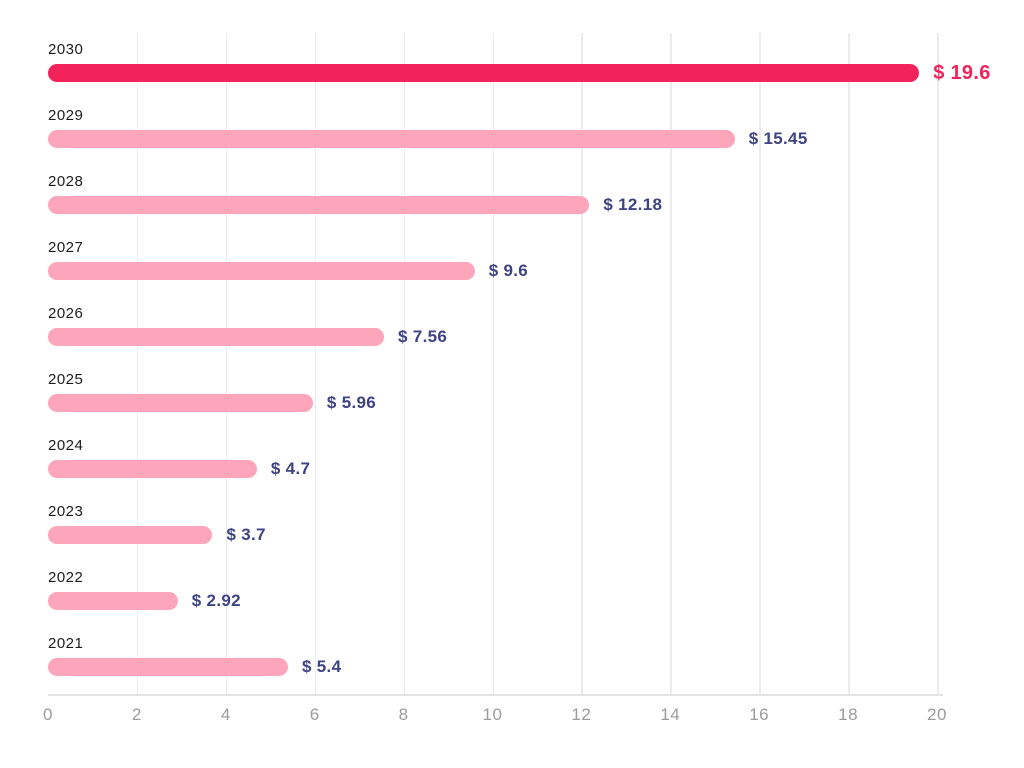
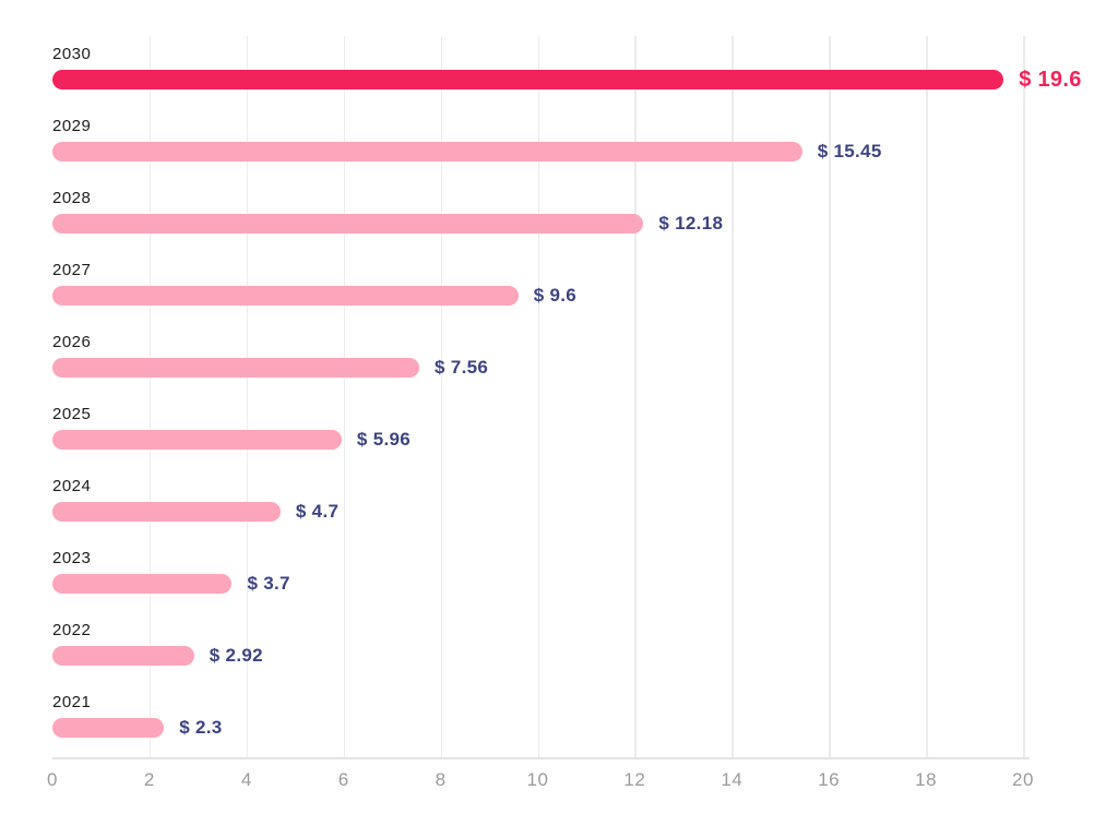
2021: 5.4 -> 2.3
